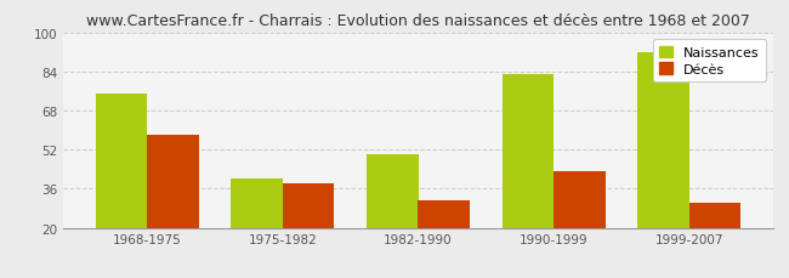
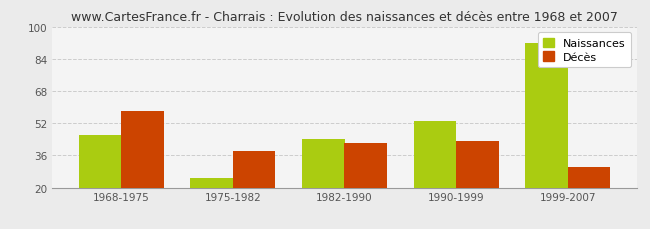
Naissances/1968-1975: 75 -> 46
Naissances/1975-1982: 40 -> 25
Naissances/1982-1990: 50 -> 44
Décès/1982-1990: 31 -> 42
Naissances/1990-1999: 83 -> 53
